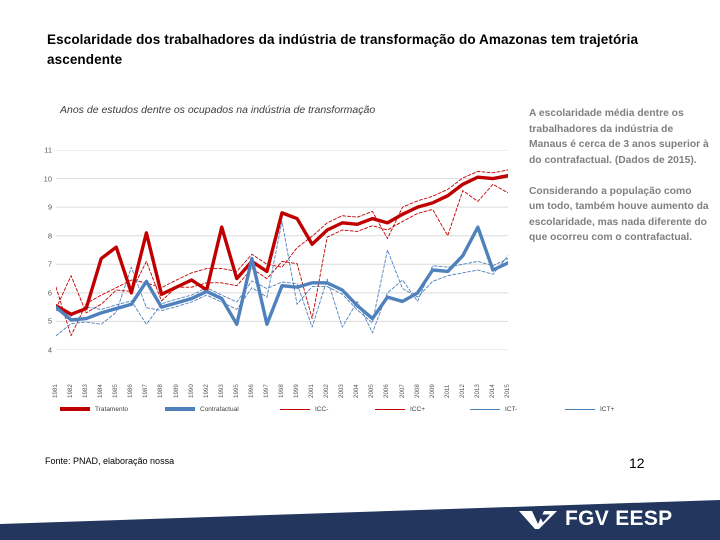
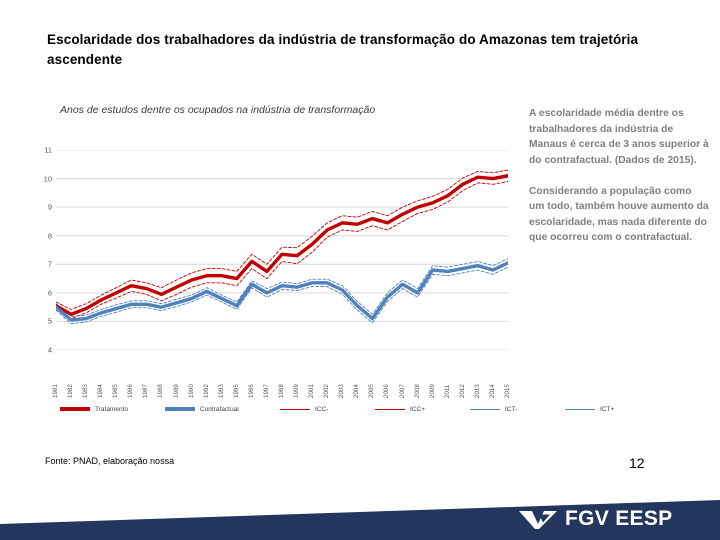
ICC+/1981: 6.2 -> 5.7
ICT-/1981: 4.5 -> 5.4
ICT+/1981: 5.4 -> 5.6
ICC-/1982: 6.6 -> 5.1
ICC+/1982: 4.5 -> 5.4
ICT+/1983: 5.5 -> 5.2
Tratamento/1984: 7.2 -> 5.8
ICT-/1984: 4.9 -> 5.2
Tratamento/1985: 7.6 -> 6.0
ICC-/1985: 6.1 -> 5.8
Tratamento/1986: 6.0 -> 6.2
ICT-/1986: 6.9 -> 5.5
Tratamento/1987: 8.1 -> 6.2
ICC-/1987: 7.1 -> 6.0
Contrafactual/1987: 6.4 -> 5.6
ICT+/1987: 4.9 -> 5.7
ICC-/1989: 6.2 -> 6.0
Tratamento/1992: 6.1 -> 6.6
Tratamento/1993: 8.3 -> 6.6
Contrafactual/1995: 4.9 -> 5.5
Contrafactual/1996: 7.2 -> 6.3
Contrafactual/1997: 4.9 -> 6.0
Tratamento/1998: 8.8 -> 7.3
ICC+/1998: 6.9 -> 7.6
ICT-/1998: 8.5 -> 6.1
Tratamento/1999: 8.6 -> 7.3
ICT-/1999: 5.6 -> 6.1
ICC-/2001: 5.1 -> 7.4
ICT+/2001: 4.8 -> 6.5
ICT+/2003: 4.8 -> 6.2
ICT+/2005: 4.6 -> 5.2
ICC+/2006: 7.9 -> 8.7
ICT-/2006: 7.5 -> 5.7
Contrafactual/2007: 5.7 -> 6.3
ICT+/2008: 5.7 -> 6.2
ICT-/2009: 6.4 -> 6.7
ICC-/2011: 8.0 -> 9.2
Contrafactual/2012: 7.3 -> 6.8
ICC-/2013: 9.2 -> 9.8
Contrafactual/2013: 8.3 -> 7.0
ICC-/2015: 9.5 -> 9.9
ICT-/2015: 7.3 -> 6.9
